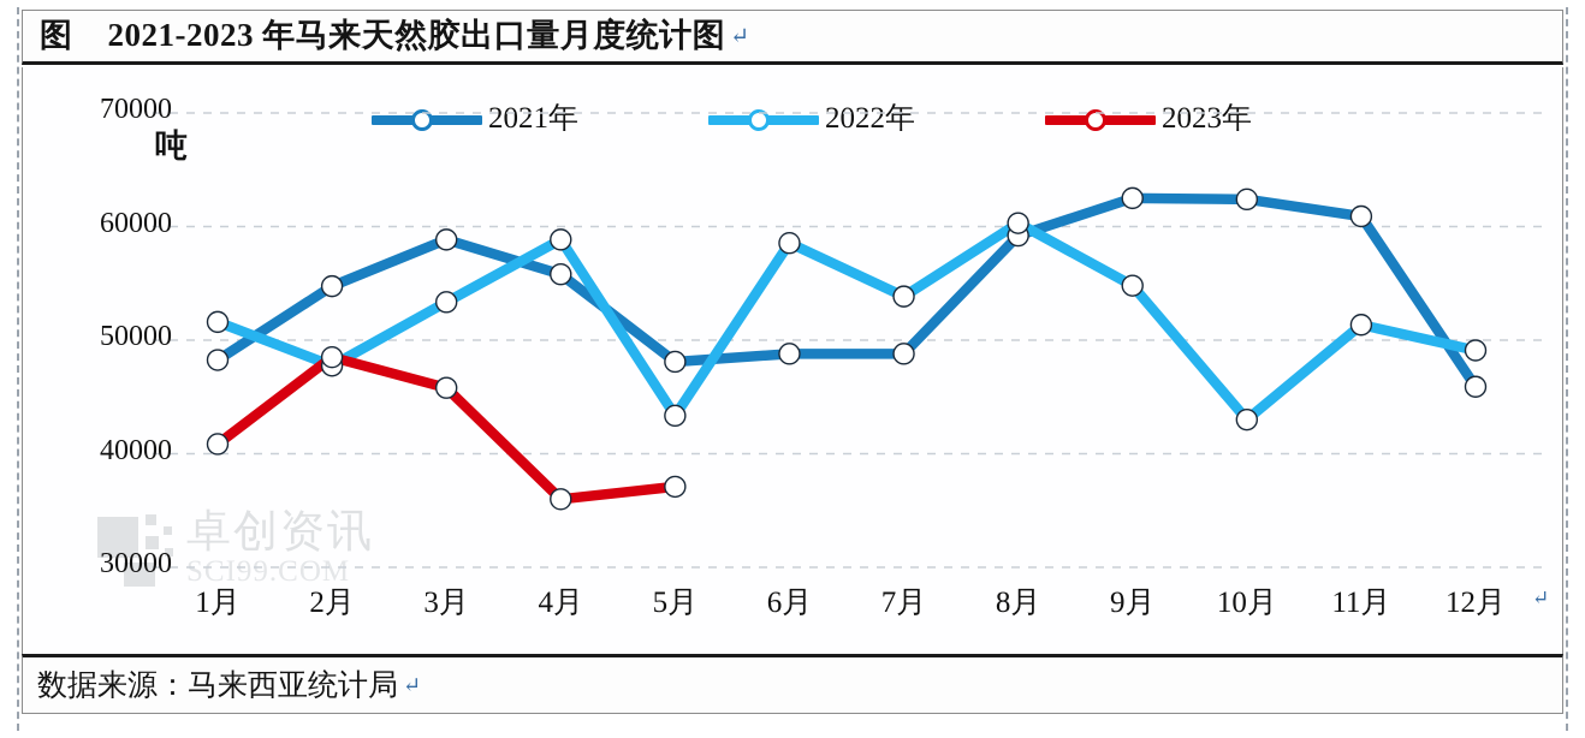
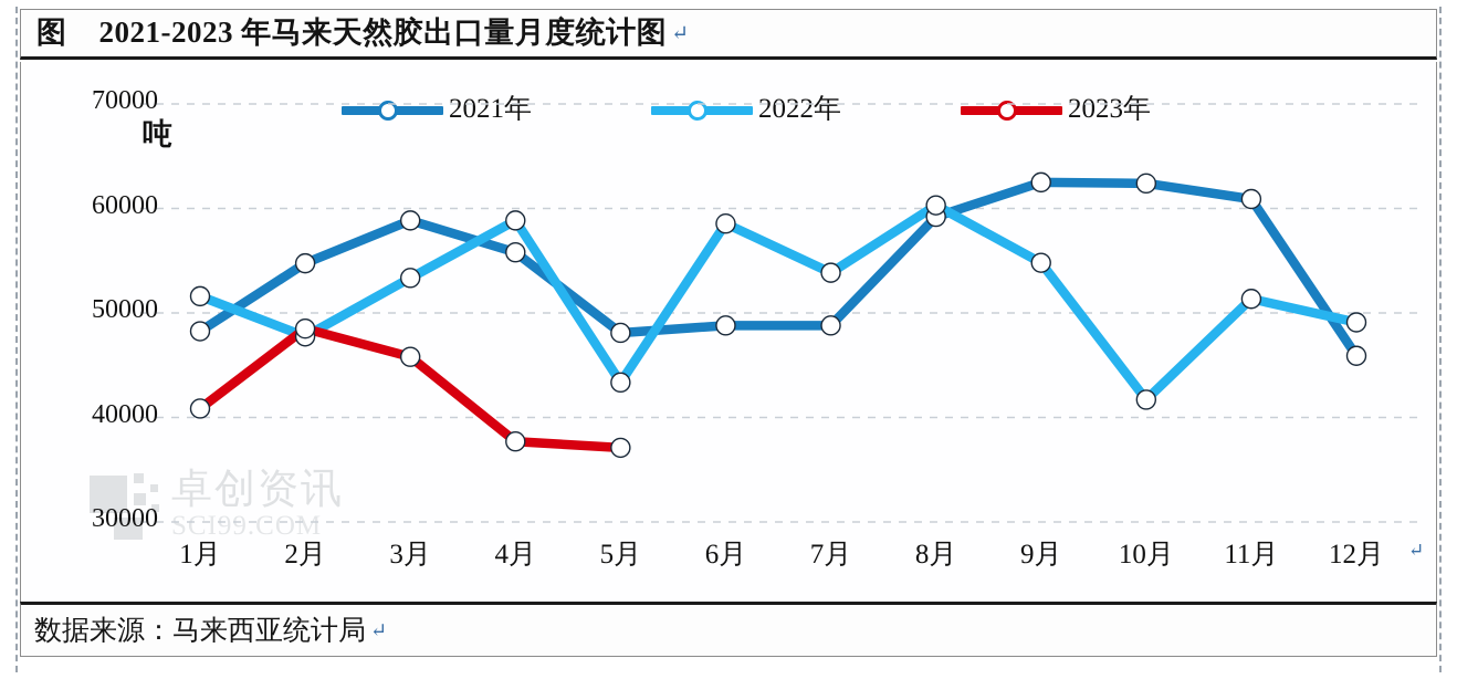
2023年/4月: 36000 -> 38000
2022年/10月: 43000 -> 42000
